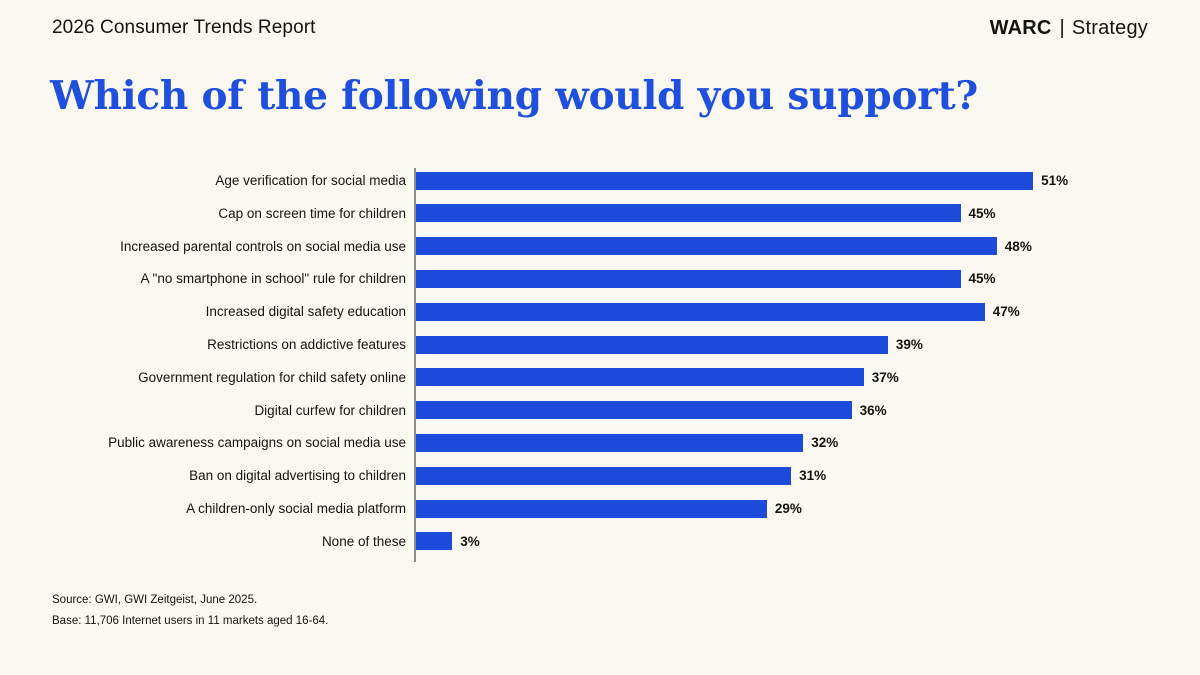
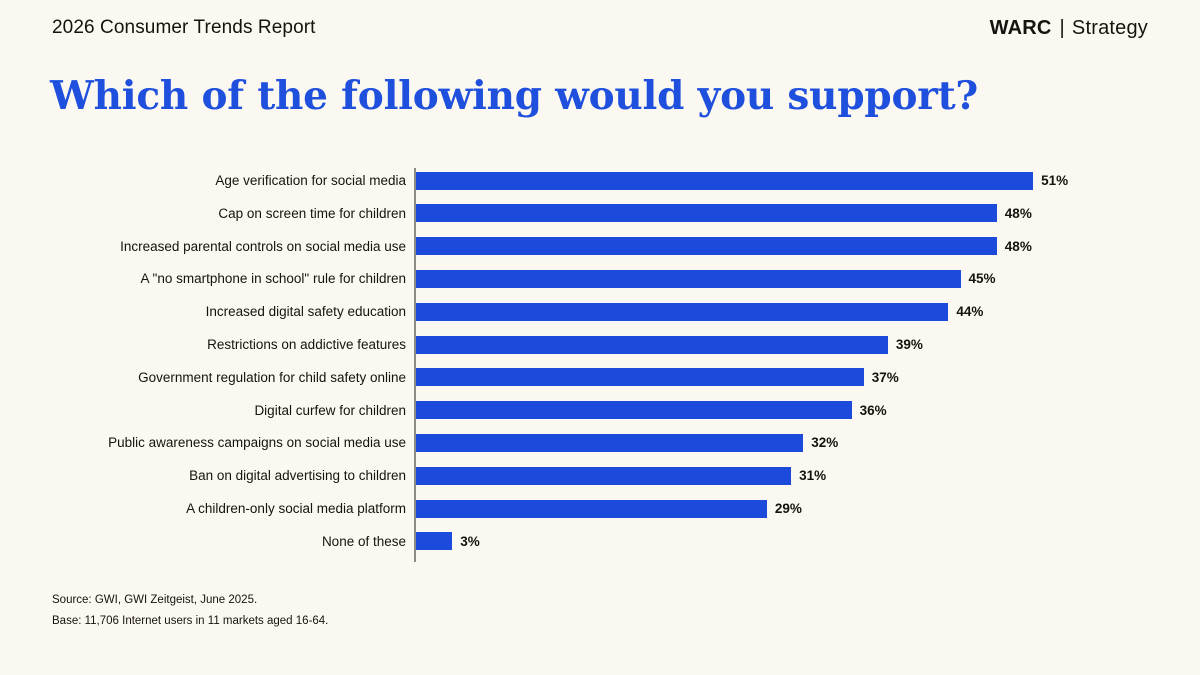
Cap on screen time for children: 45% -> 48%
Increased digital safety education: 47% -> 44%
